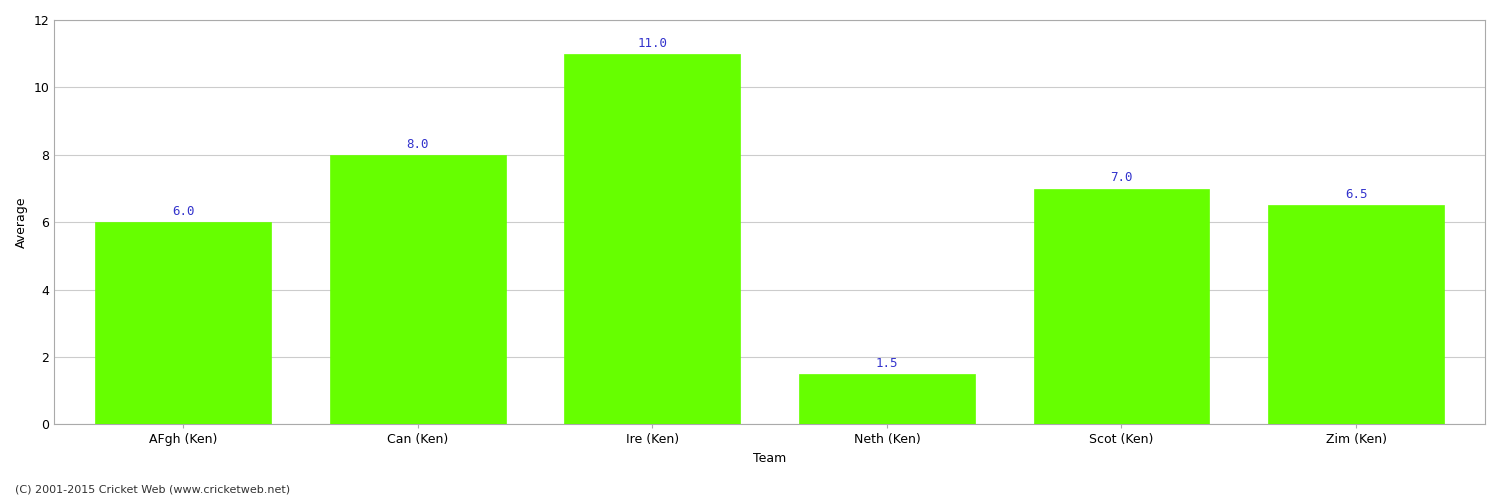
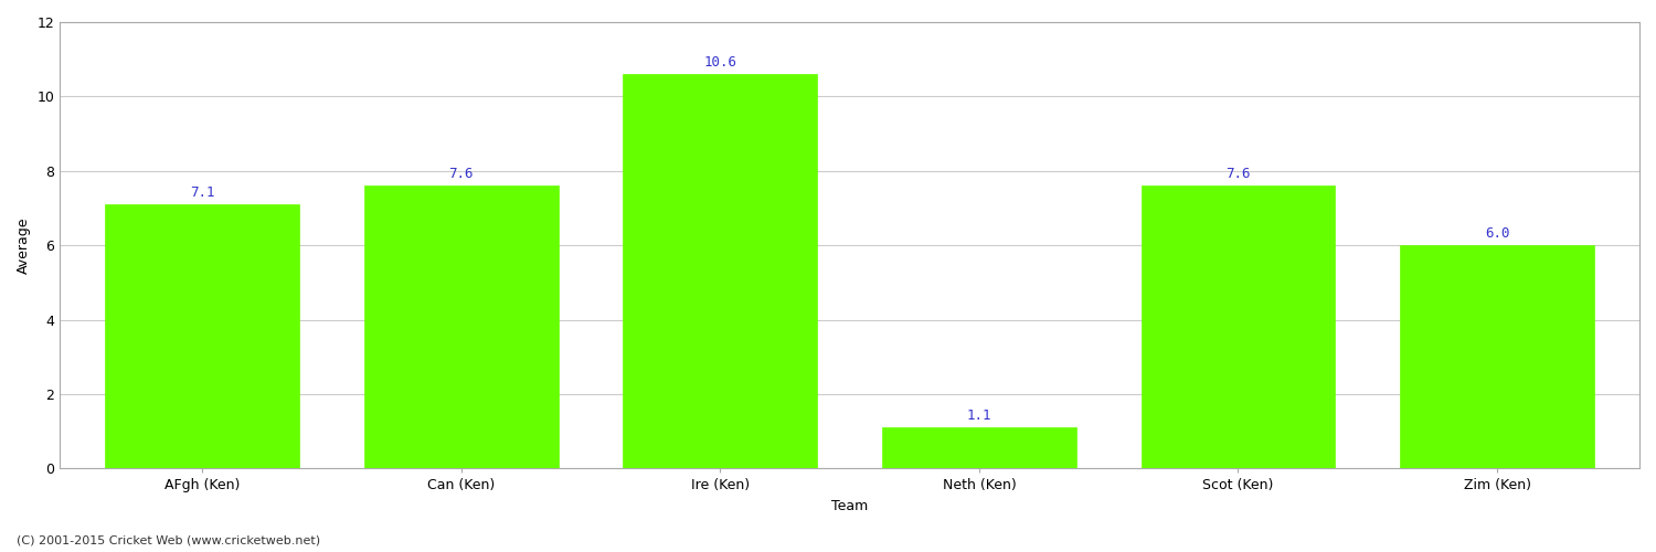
AFgh (Ken): 6.0 -> 7.1
Can (Ken): 8.0 -> 7.6
Ire (Ken): 11.0 -> 10.6
Neth (Ken): 1.5 -> 1.1
Scot (Ken): 7.0 -> 7.6
Zim (Ken): 6.5 -> 6.0
